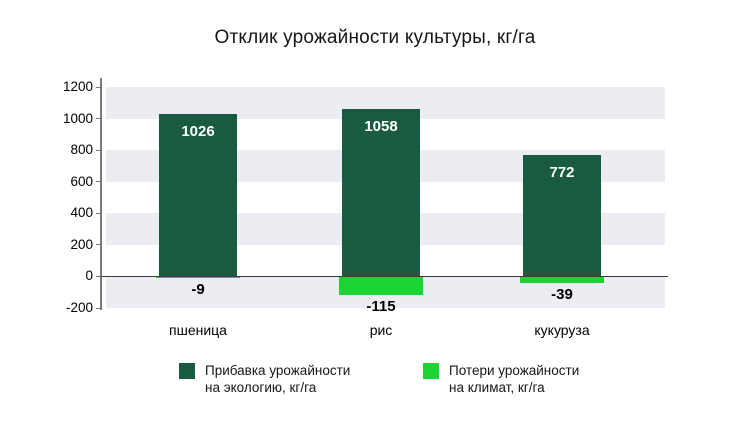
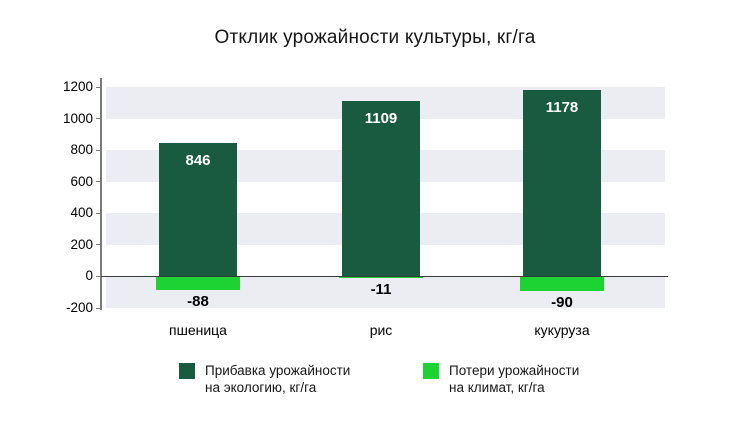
Прибавка урожайности на экологию, кг/га/пшеница: 1026 -> 846
Потери урожайности на климат, кг/га/пшеница: -9 -> -88
Прибавка урожайности на экологию, кг/га/рис: 1058 -> 1109
Потери урожайности на климат, кг/га/рис: -115 -> -11
Прибавка урожайности на экологию, кг/га/кукуруза: 772 -> 1178
Потери урожайности на климат, кг/га/кукуруза: -39 -> -90
